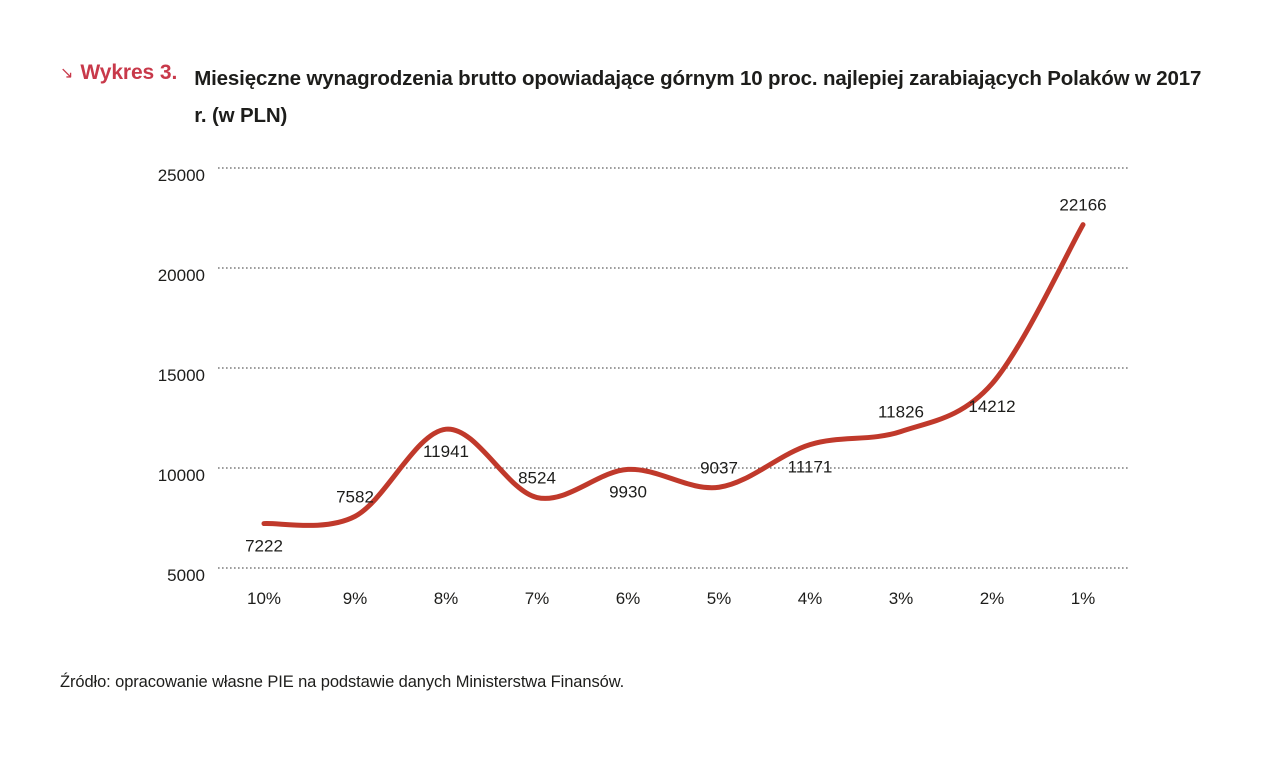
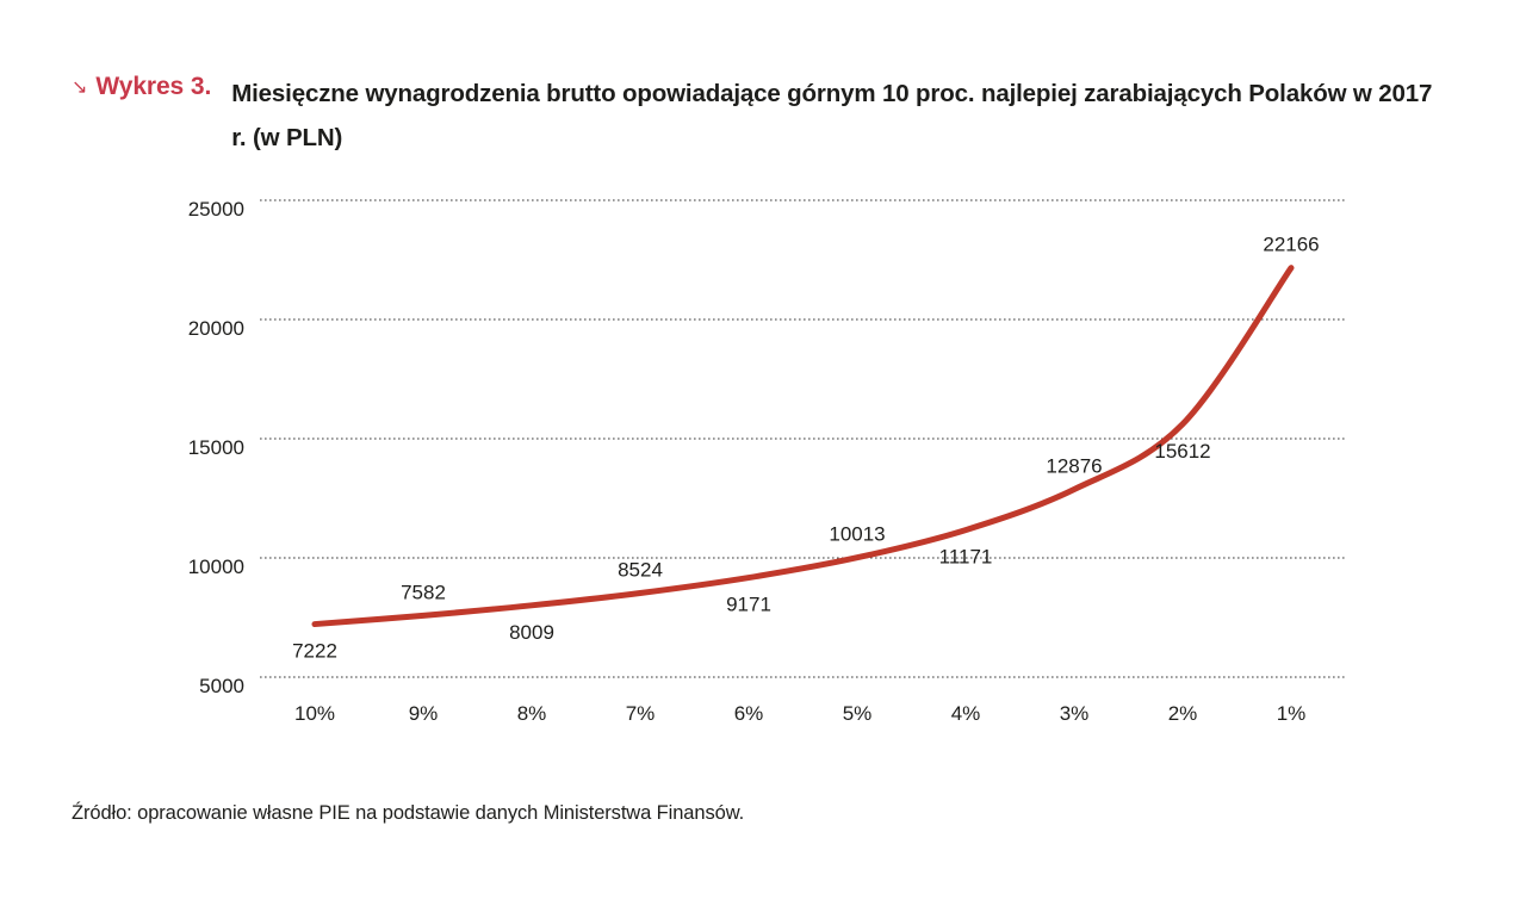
8%: 11941 -> 8009
6%: 9930 -> 9171
5%: 9037 -> 10013
3%: 11826 -> 12876
2%: 14212 -> 15612
